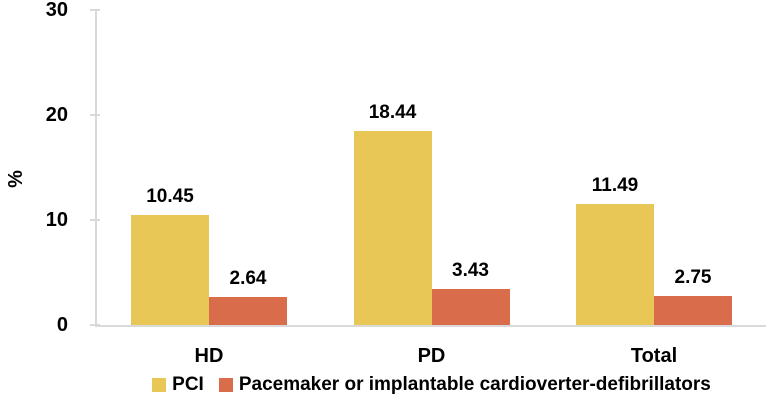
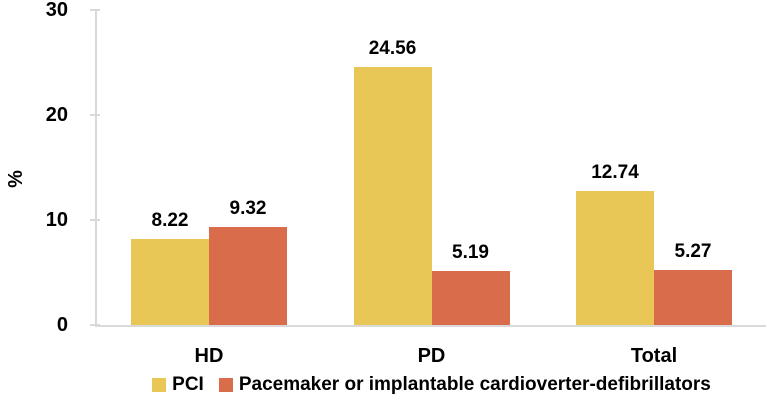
PCI/HD: 10.45 -> 8.22
Pacemaker or implantable cardioverter-defibrillators/HD: 2.64 -> 9.32
PCI/PD: 18.44 -> 24.56
Pacemaker or implantable cardioverter-defibrillators/PD: 3.43 -> 5.19
PCI/Total: 11.49 -> 12.74
Pacemaker or implantable cardioverter-defibrillators/Total: 2.75 -> 5.27
